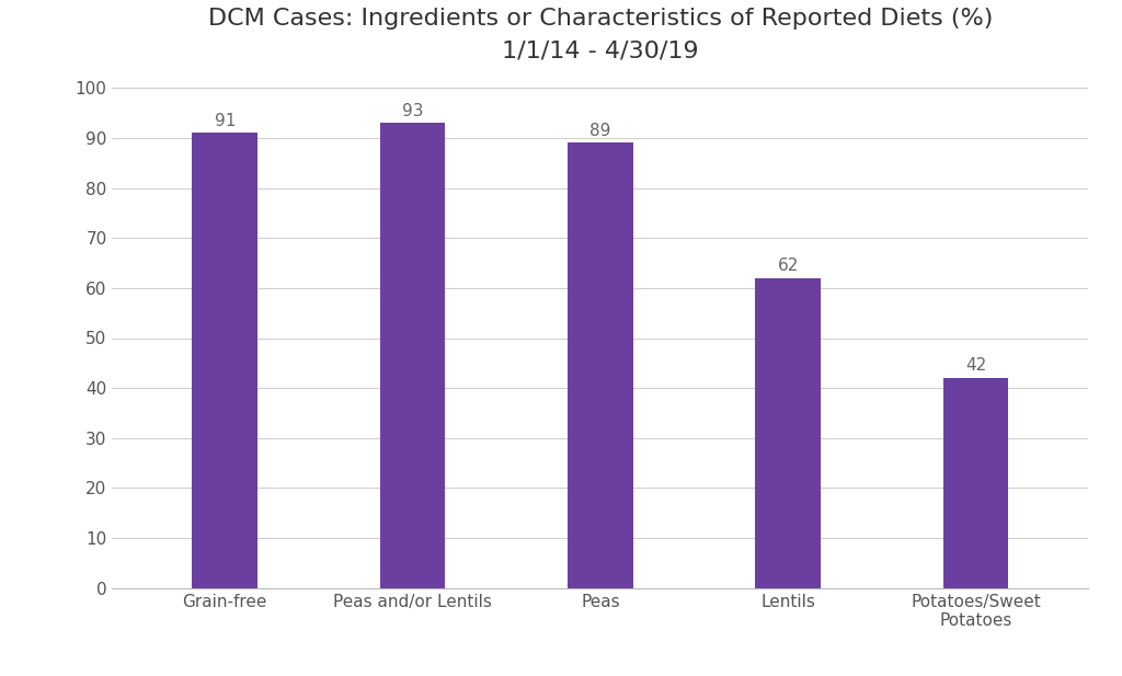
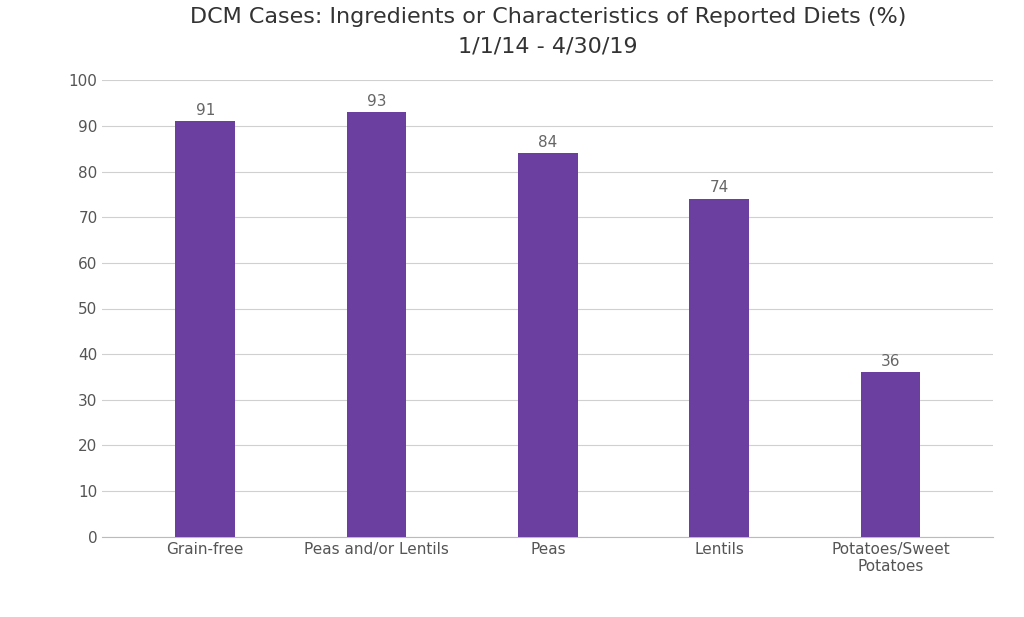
Peas: 89 -> 84
Lentils: 62 -> 74
Potatoes/Sweet Potatoes: 42 -> 36
